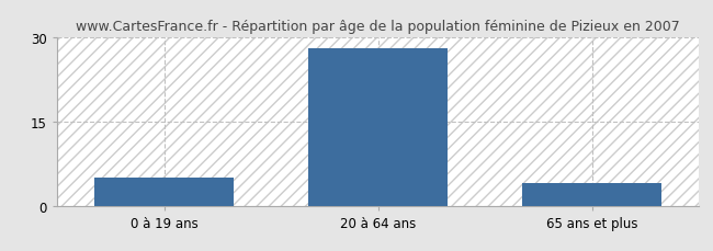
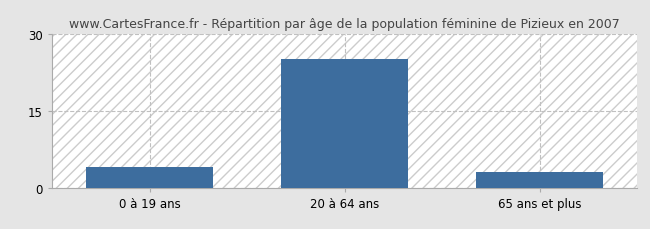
0 à 19 ans: 5 -> 4
20 à 64 ans: 28 -> 25
65 ans et plus: 4 -> 3
